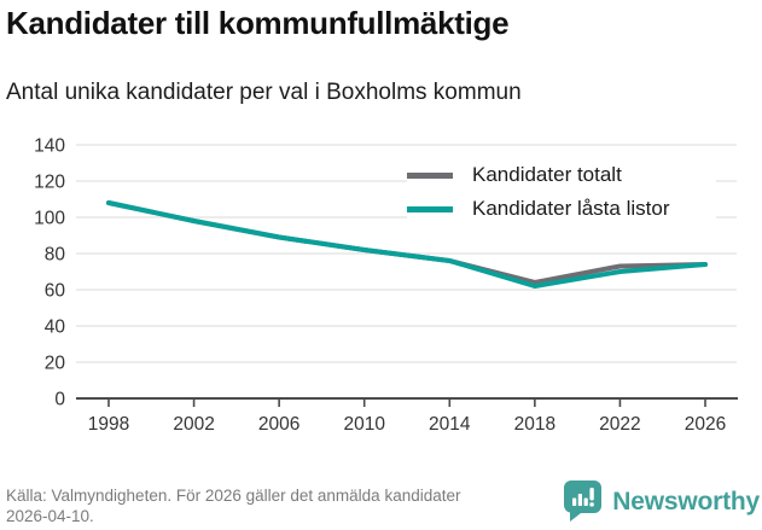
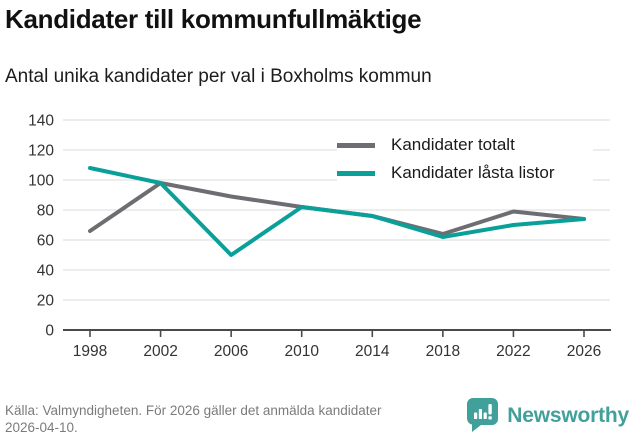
Kandidater totalt/1998: 108 -> 66
Kandidater låsta listor/2006: 89 -> 50
Kandidater totalt/2022: 73 -> 79
